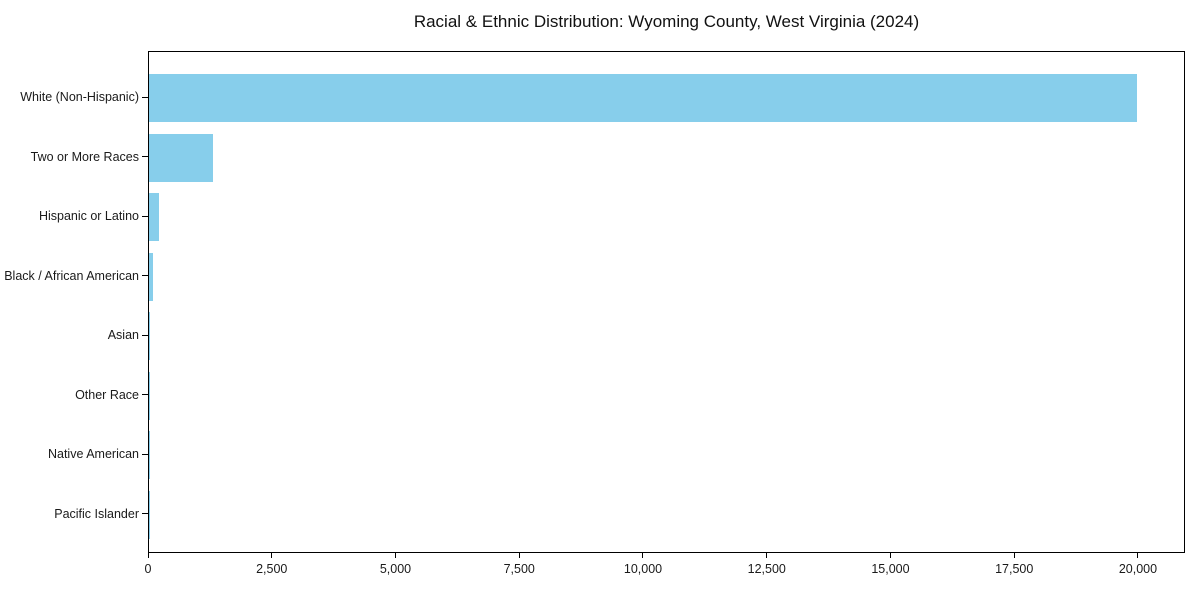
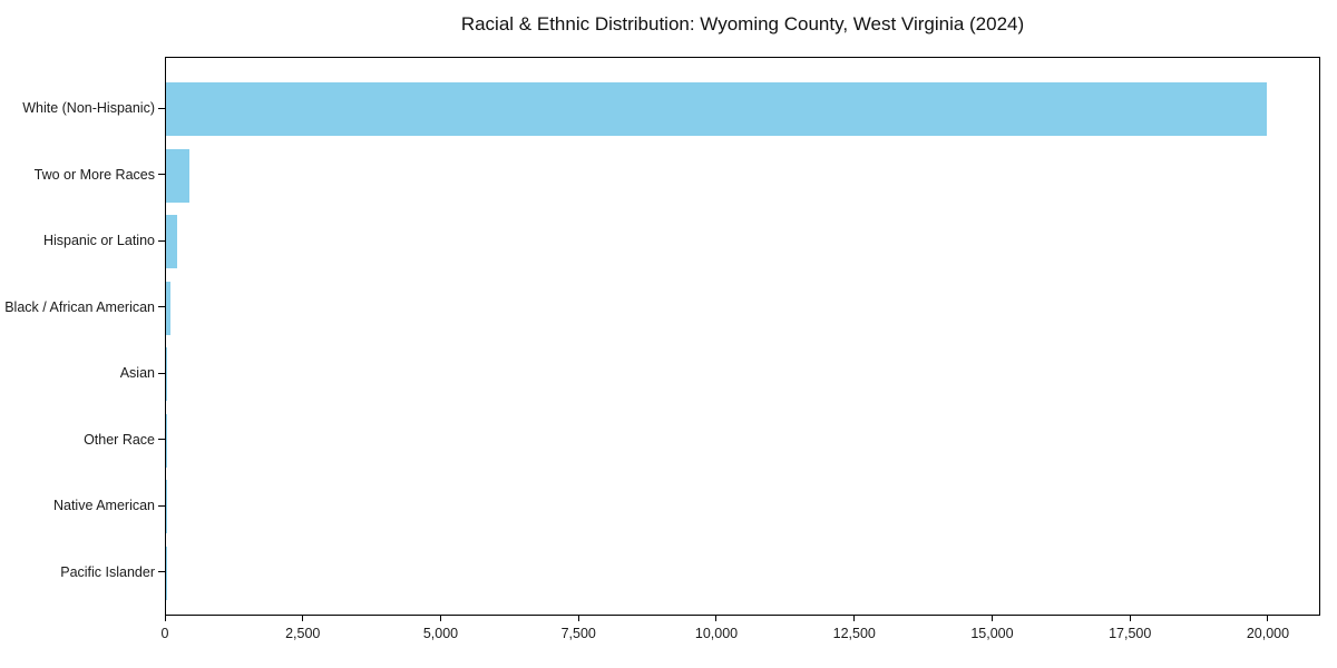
Two or More Races: 1300 -> 400
